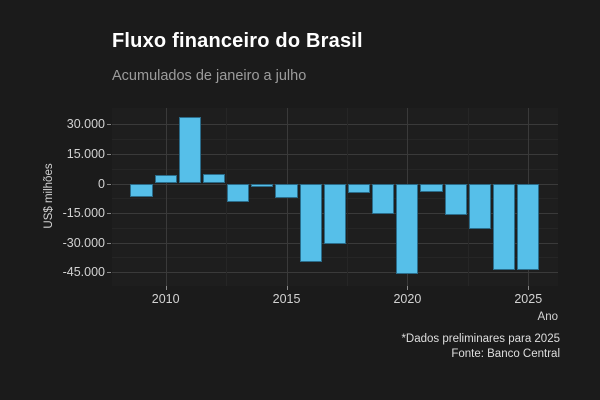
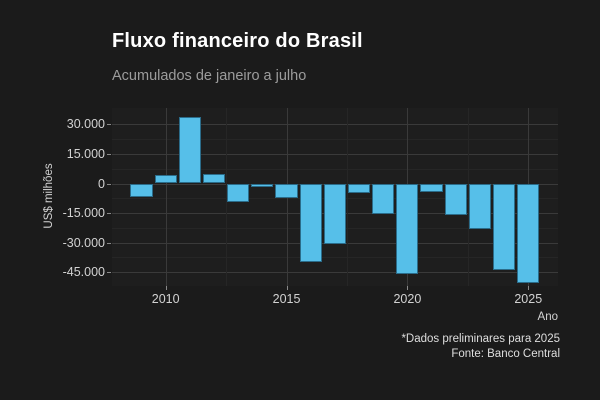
2025: -44000 -> -51000
